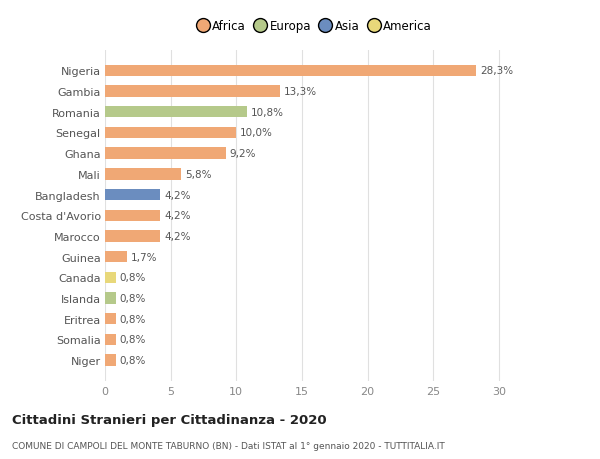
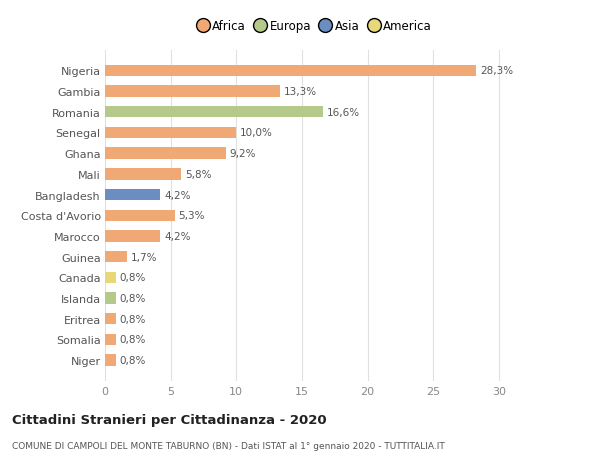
Romania: 10,8% -> 16,6%
Costa d'Avorio: 4,2% -> 5,3%
